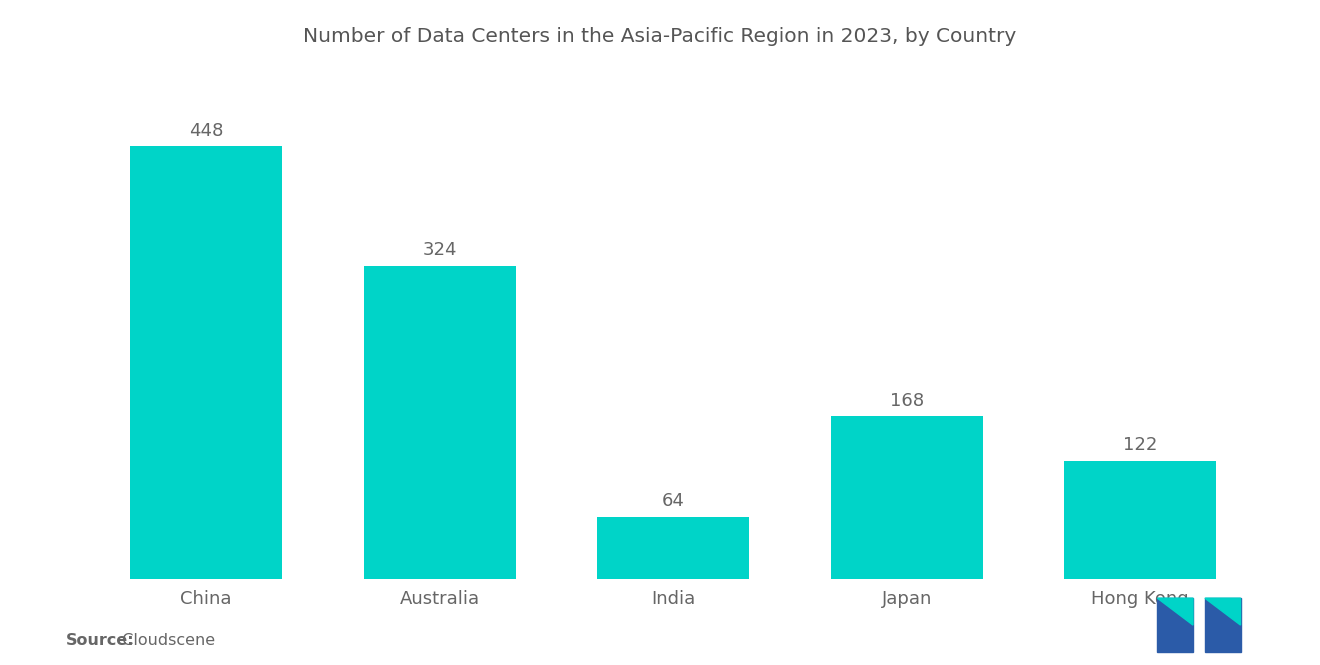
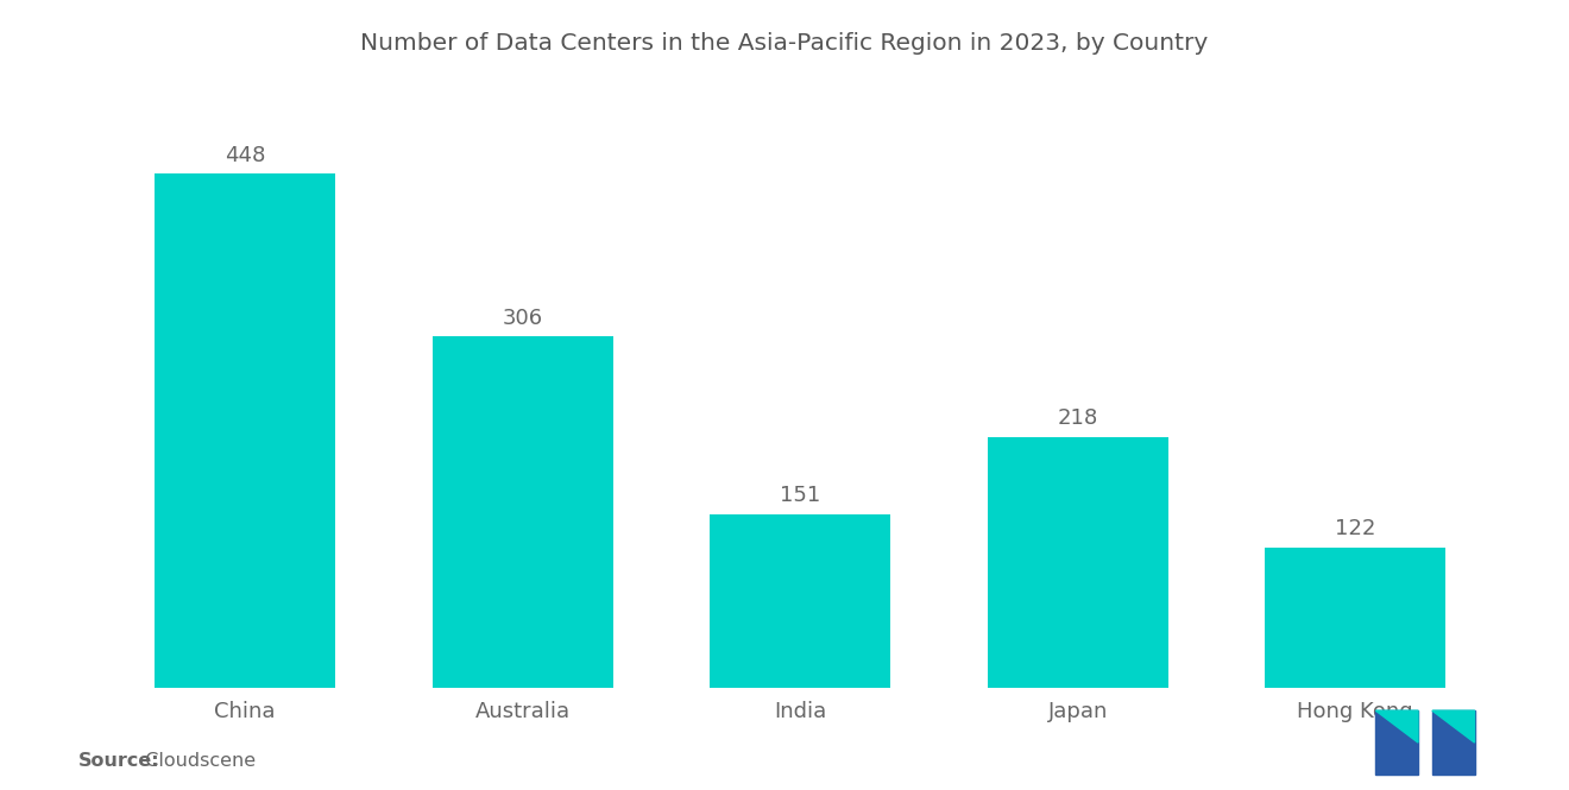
Australia: 324 -> 306
India: 64 -> 151
Japan: 168 -> 218
